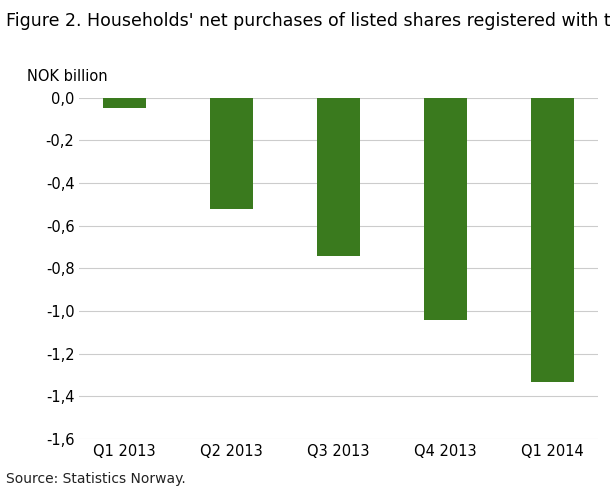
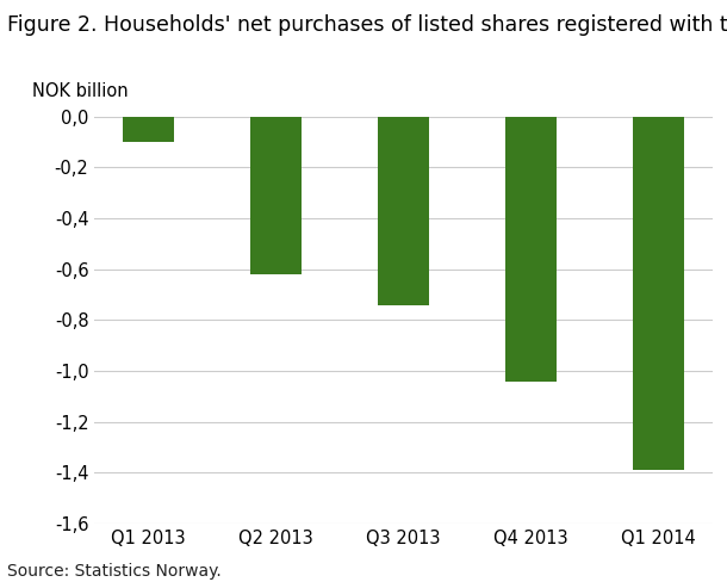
Q1 2013: -0,05 -> -0,10
Q2 2013: -0,52 -> -0,62
Q1 2014: -1,33 -> -1,39
